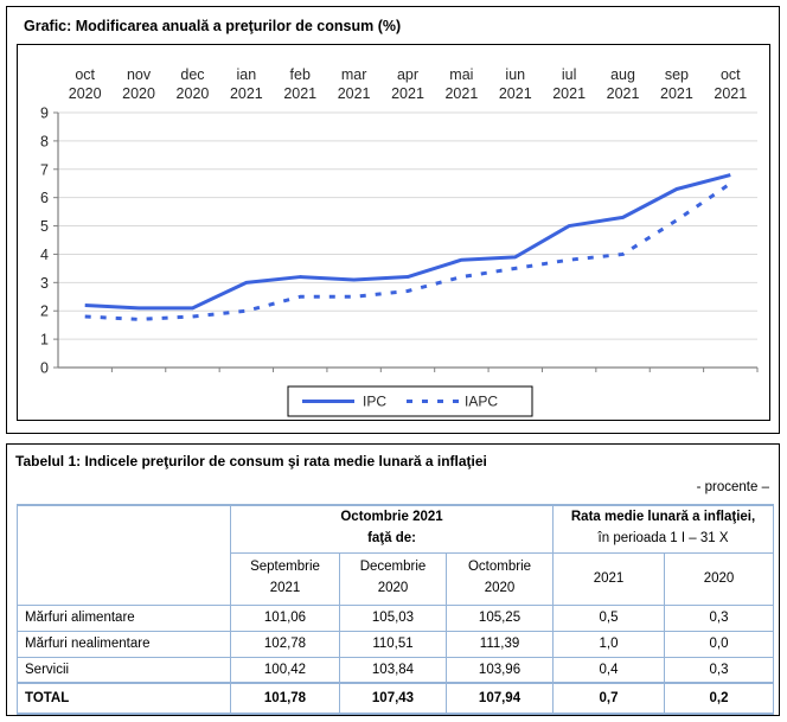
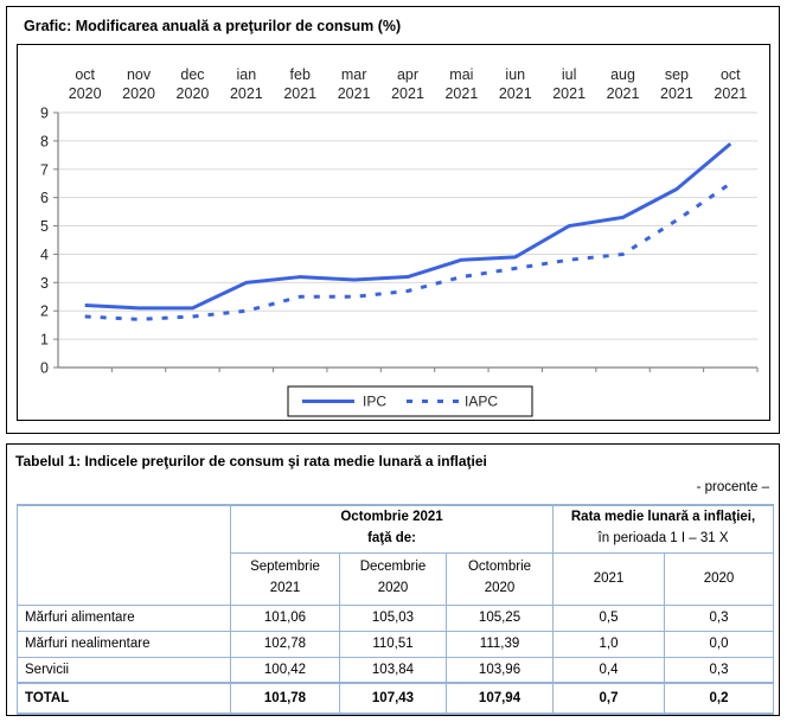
IPC/oct 2021: 6.8 -> 7.9
